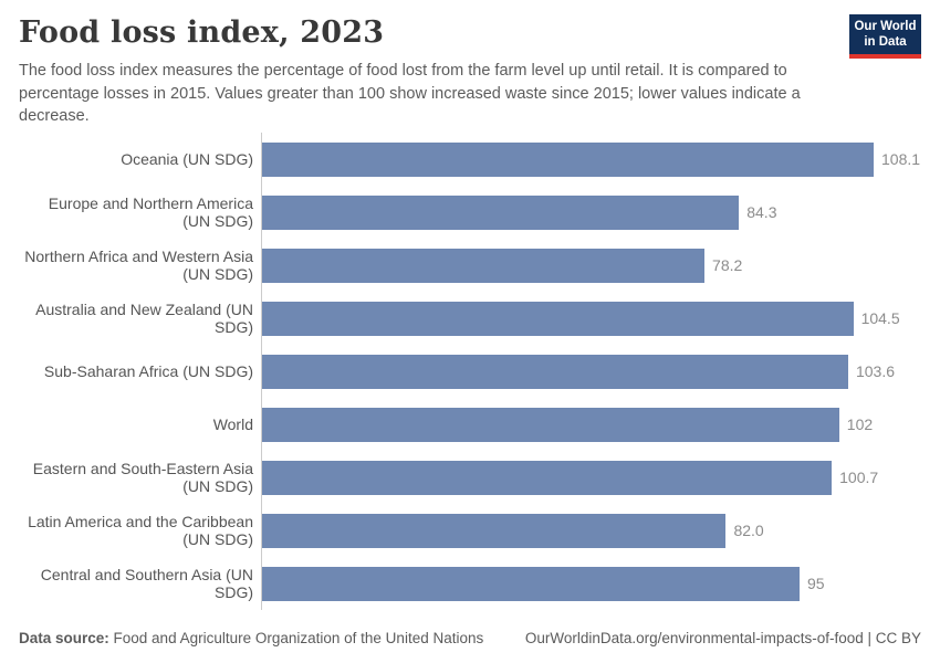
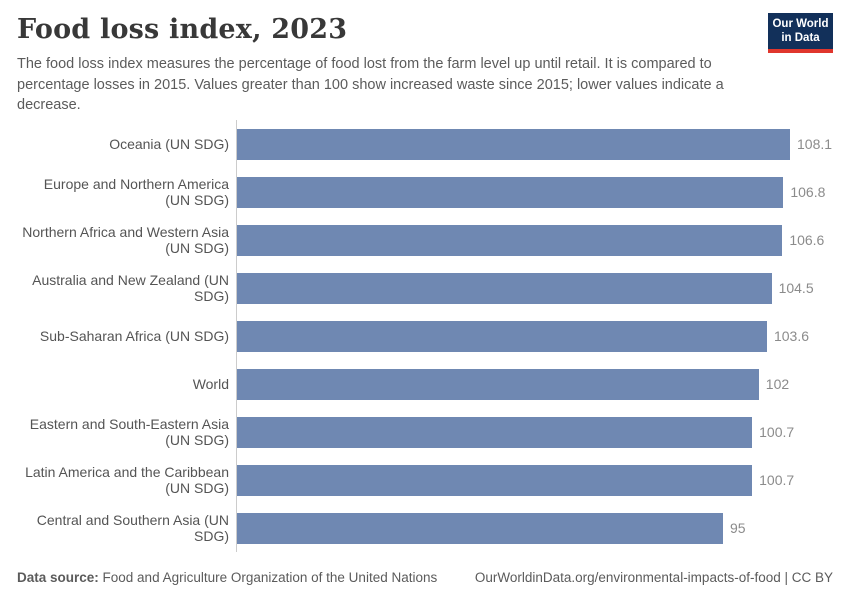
Europe and Northern America (UN SDG): 84.3 -> 106.8
Northern Africa and Western Asia (UN SDG): 78.2 -> 106.6
Latin America and the Caribbean (UN SDG): 82.0 -> 100.7
